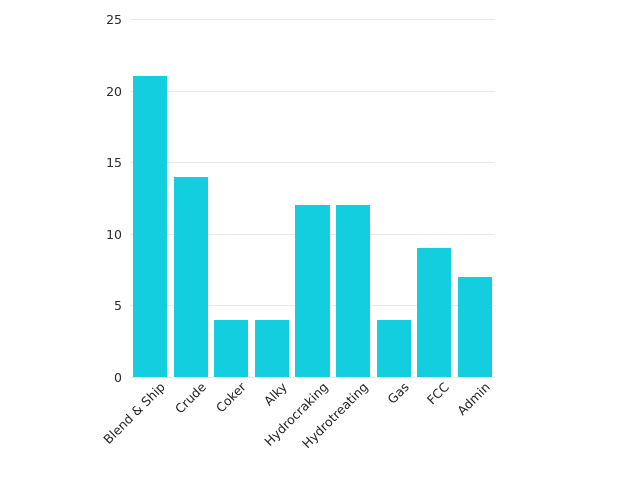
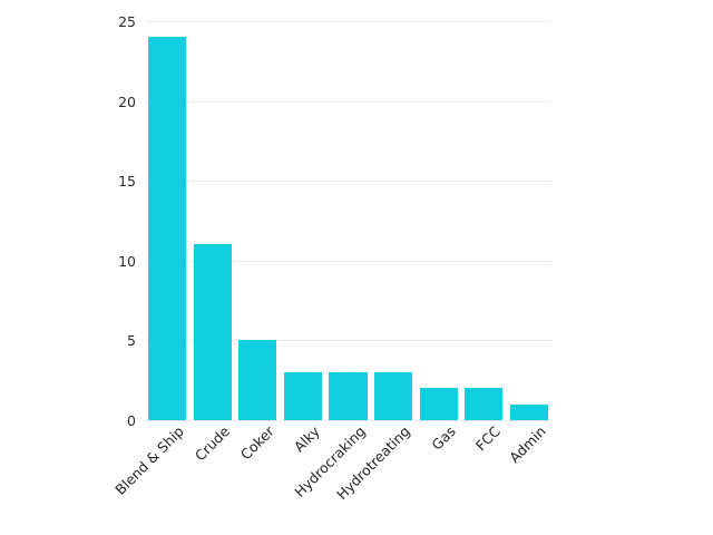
Blend & Ship: 21 -> 24
Crude: 14 -> 11
Coker: 4 -> 5
Alky: 4 -> 3
Hydrocraking: 12 -> 3
Hydrotreating: 12 -> 3
Gas: 4 -> 2
FCC: 9 -> 2
Admin: 7 -> 1
